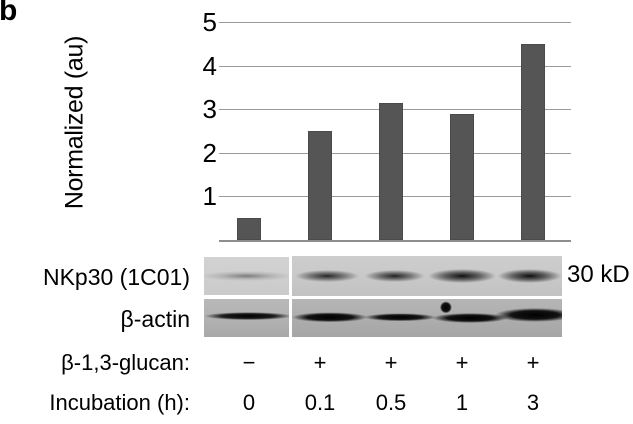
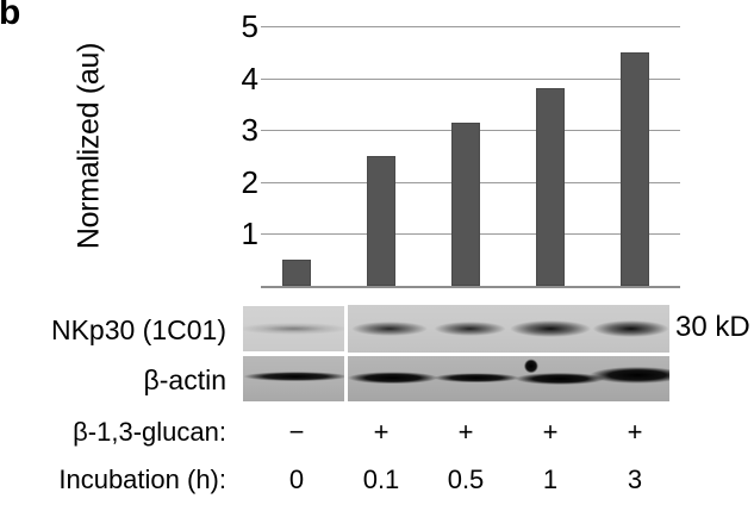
1: 2.9 -> 3.8
